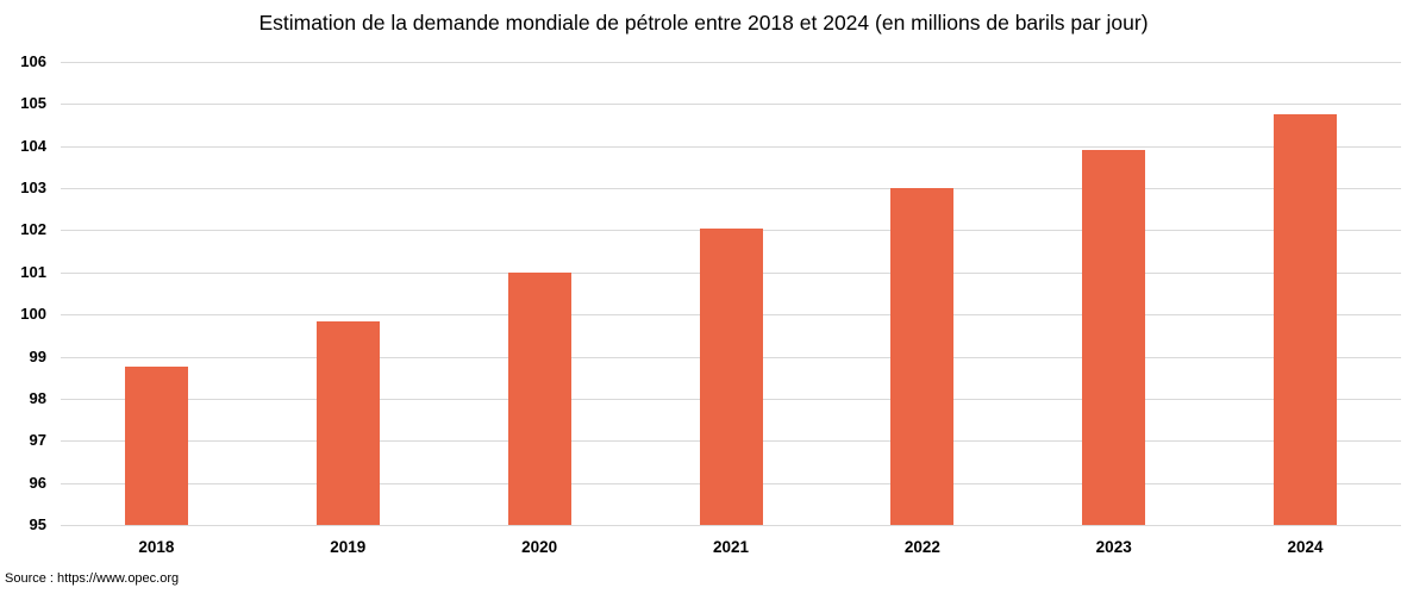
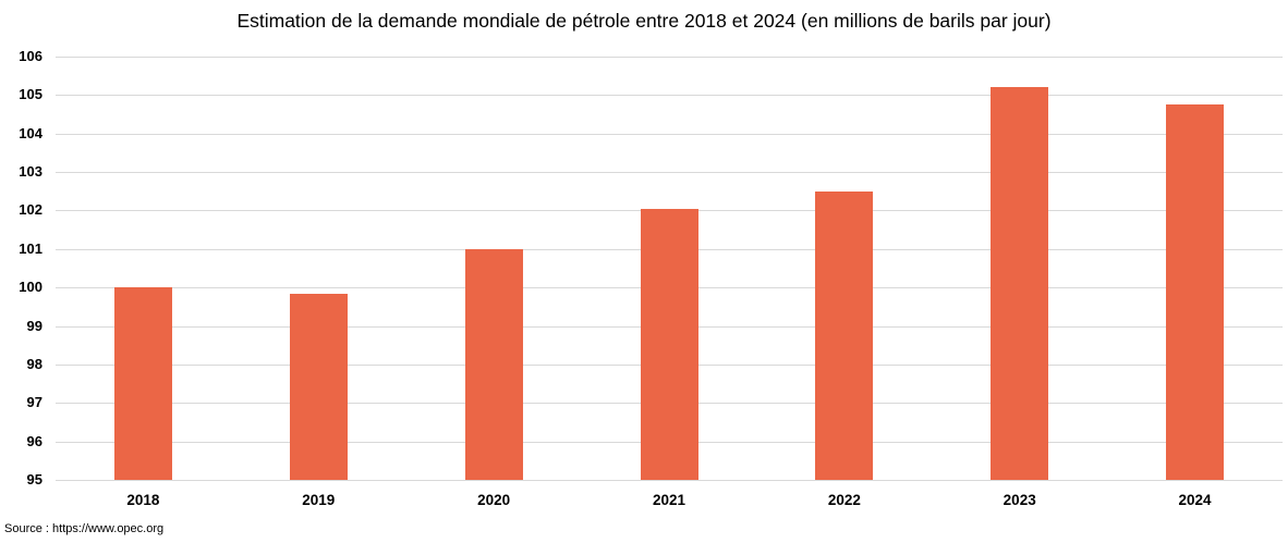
2018: 98.8 -> 100.0
2022: 103.0 -> 102.5
2023: 103.9 -> 105.2
